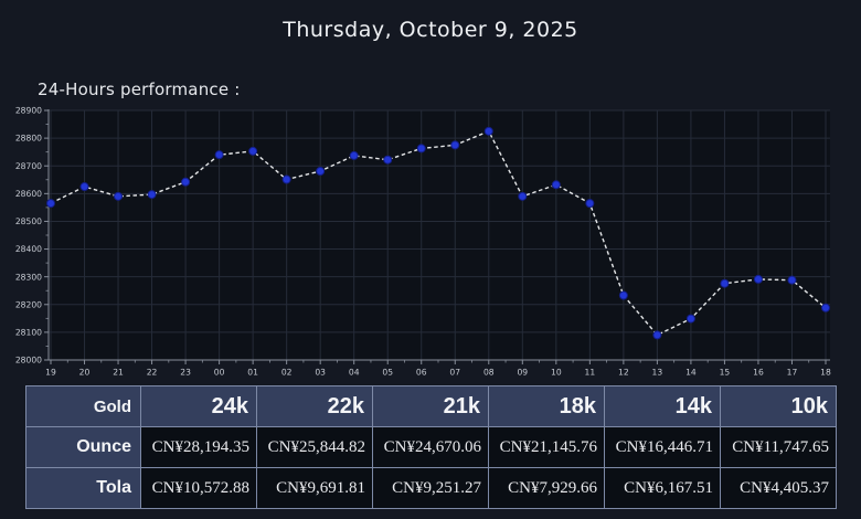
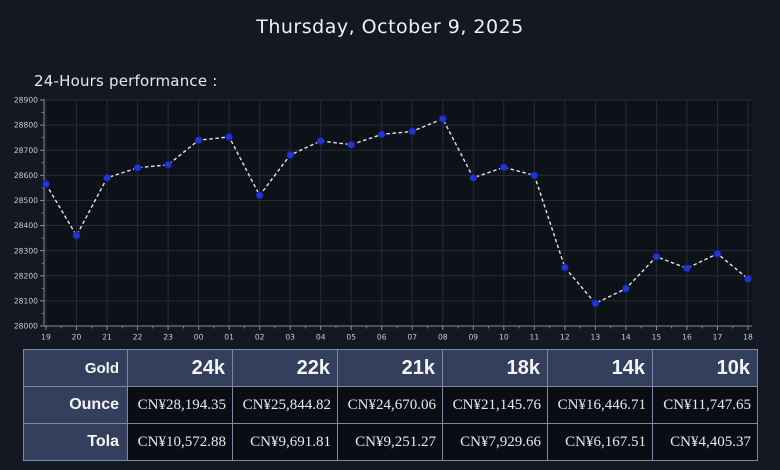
20: 28620 -> 28360
22: 28600 -> 28630
02: 28650 -> 28520
11: 28560 -> 28600
16: 28290 -> 28230
